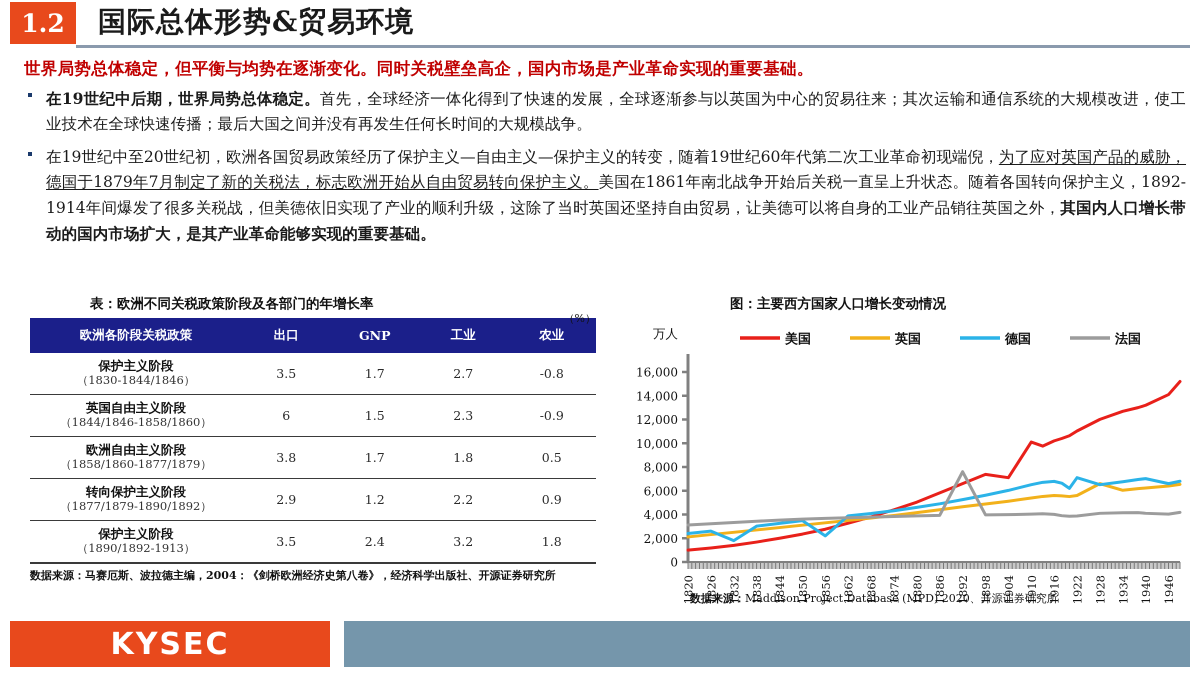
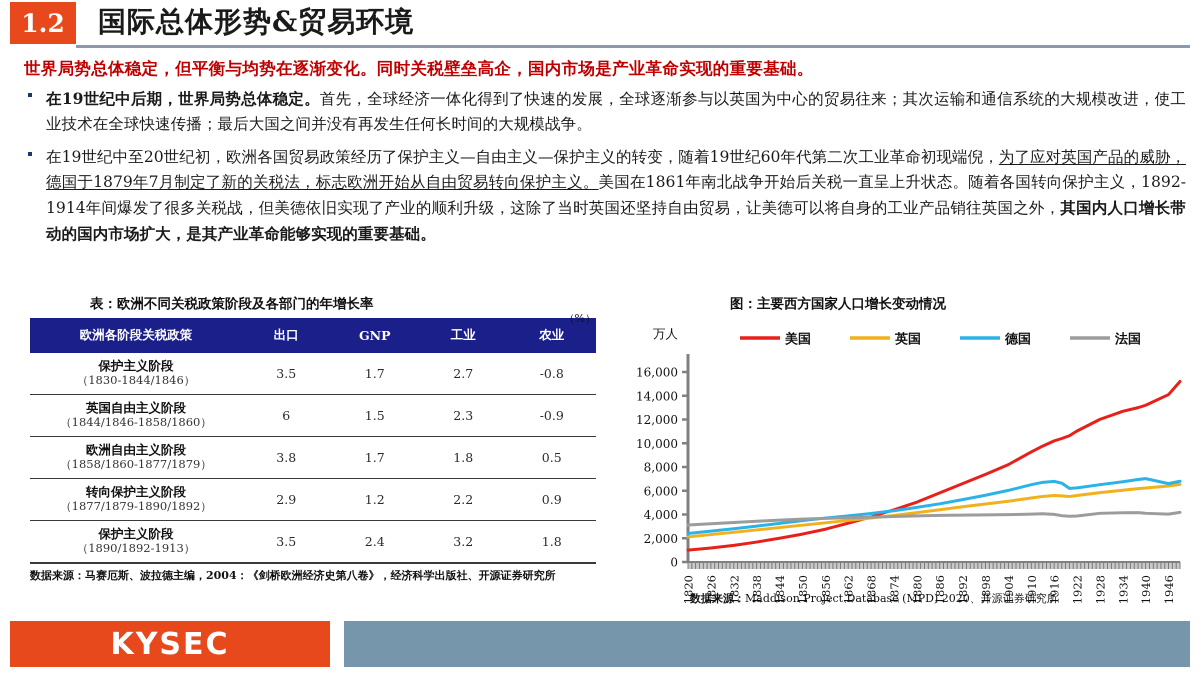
德国/1832: 1800 -> 2800
德国/1856: 2200 -> 3700
法国/1892: 7600 -> 4000
美国/1904: 7100 -> 8200
美国/1910: 10100 -> 9300
德国/1922: 7100 -> 6200
英国/1928: 6600 -> 5800
